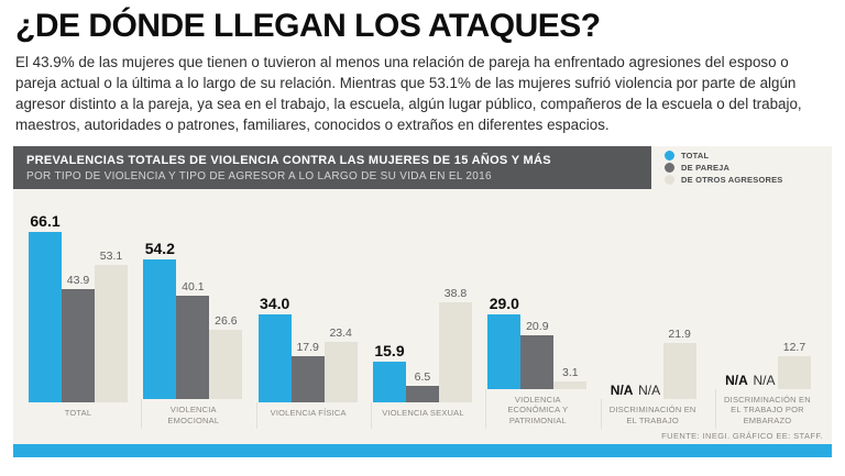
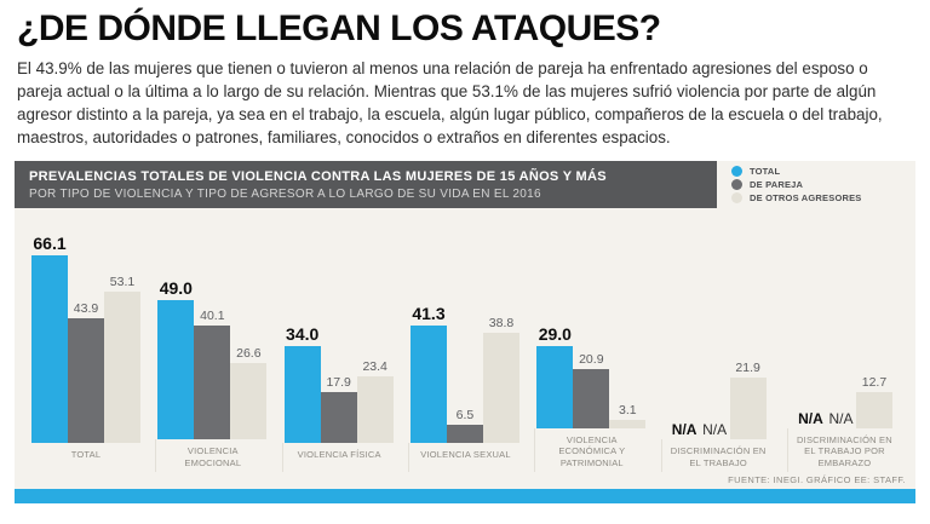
TOTAL/VIOLENCIA EMOCIONAL: 54.2 -> 49.0
TOTAL/VIOLENCIA SEXUAL: 15.9 -> 41.3
